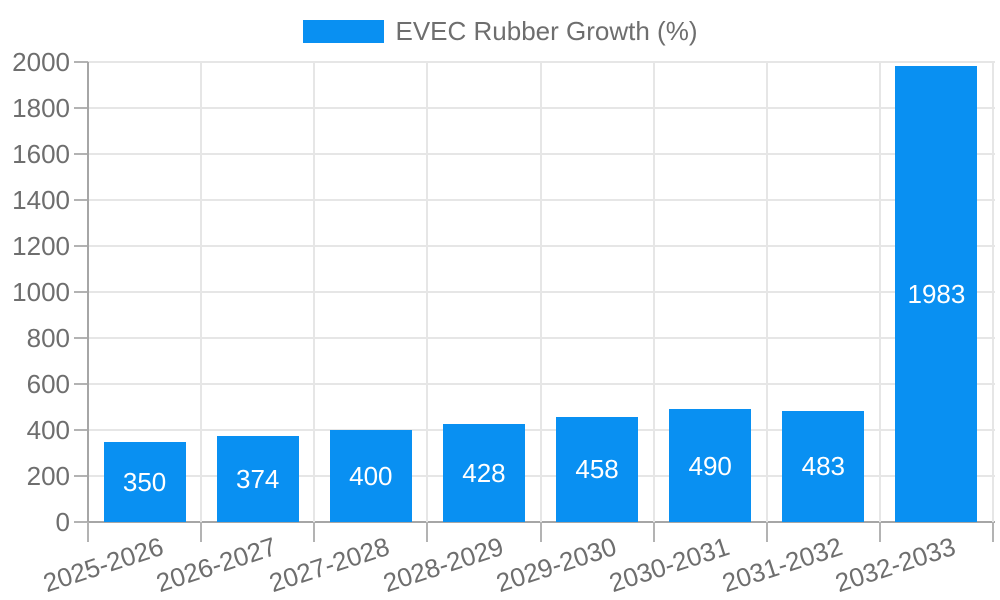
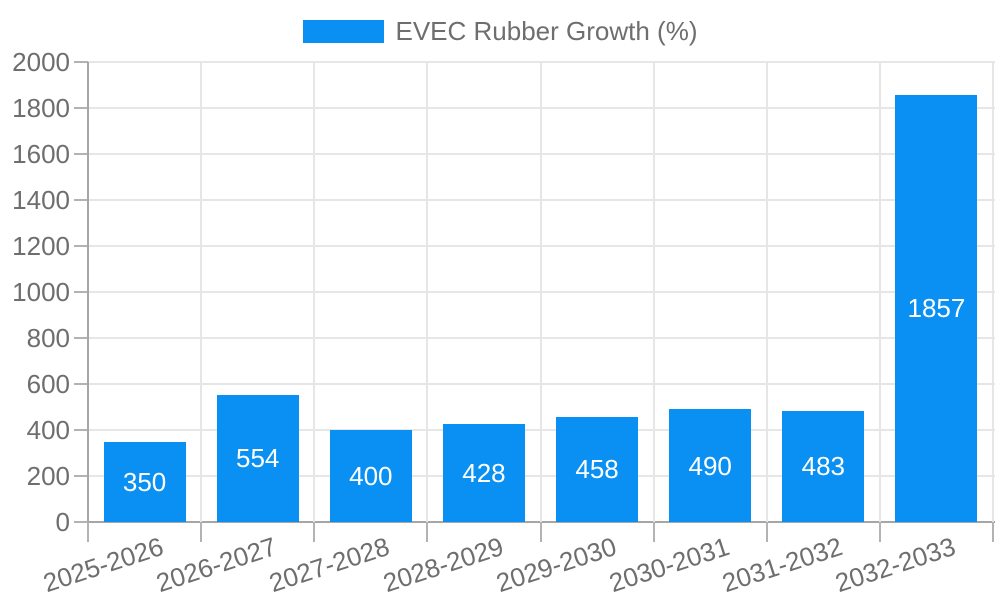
2026-2027: 374 -> 554
2032-2033: 1983 -> 1857
